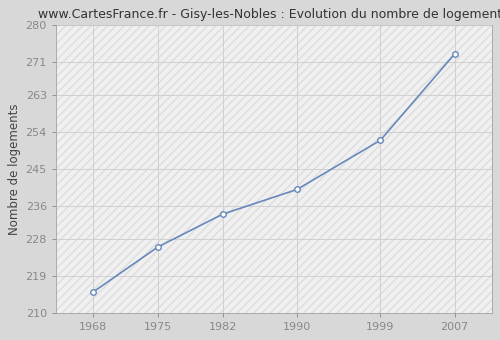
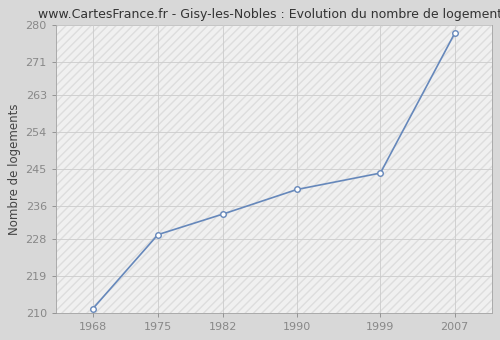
1968: 215 -> 211
1975: 226 -> 229
1999: 252 -> 244
2007: 273 -> 278
